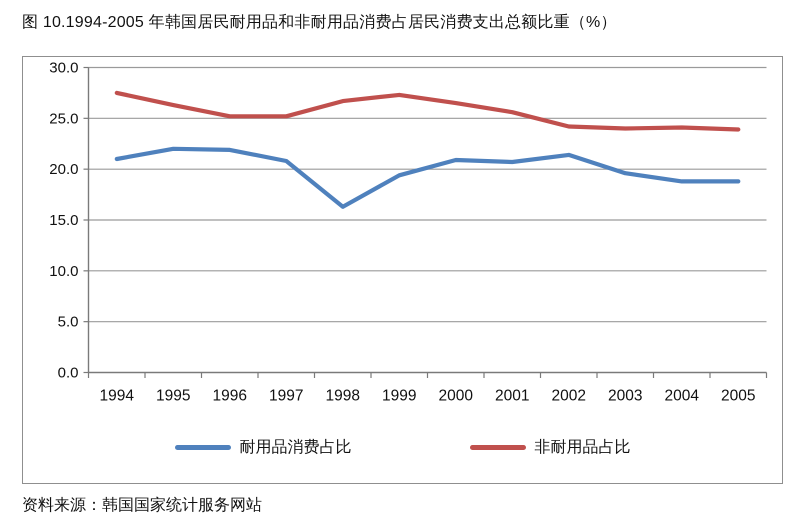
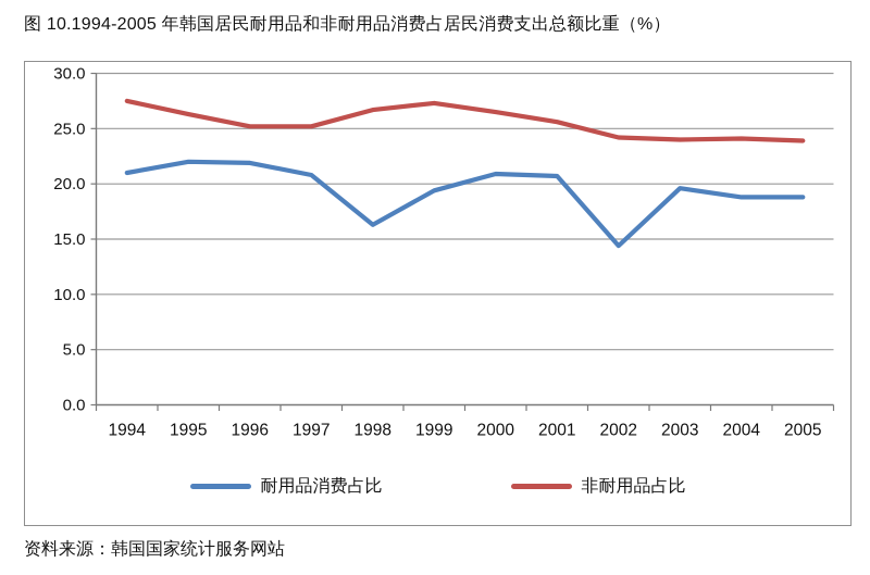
耐用品消费占比/2002: 21.4 -> 14.4
